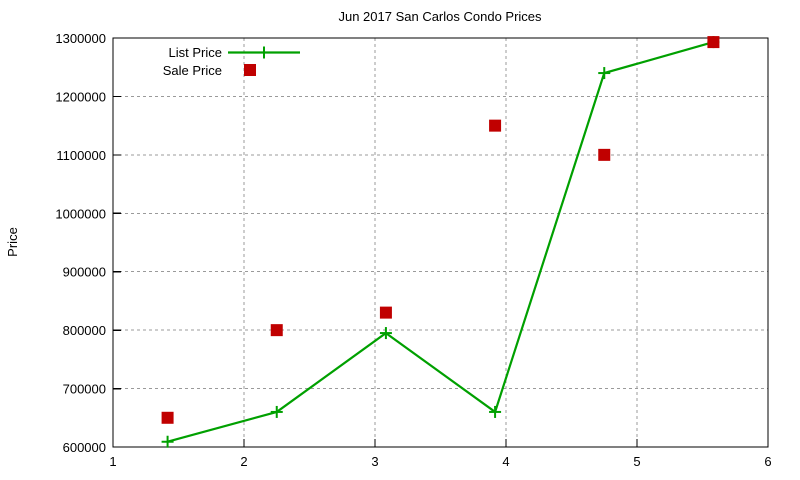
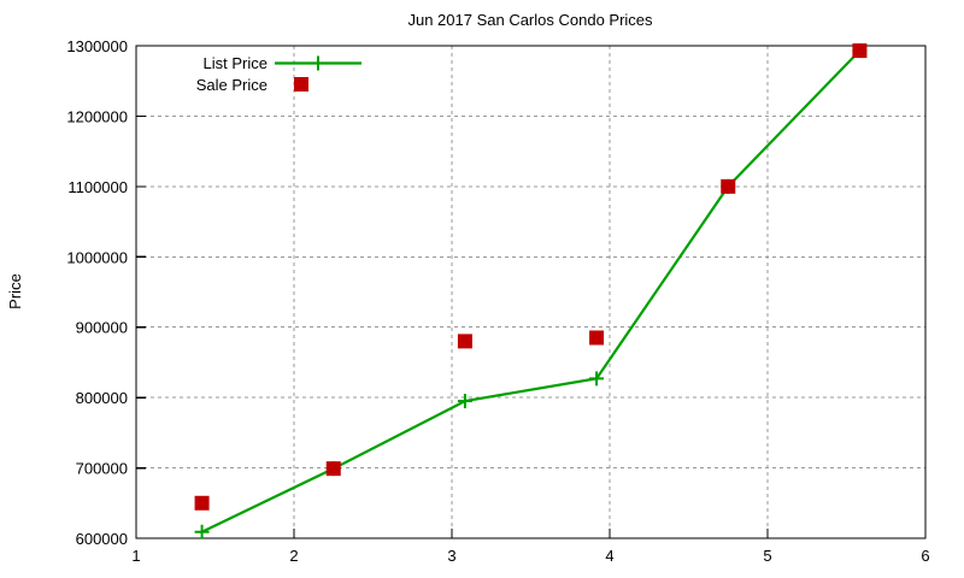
List Price/2: 660000 -> 700000
Sale Price/2: 800000 -> 700000
Sale Price/3: 830000 -> 880000
List Price/4: 660000 -> 830000
Sale Price/4: 1150000 -> 880000
List Price/5: 1240000 -> 1100000
